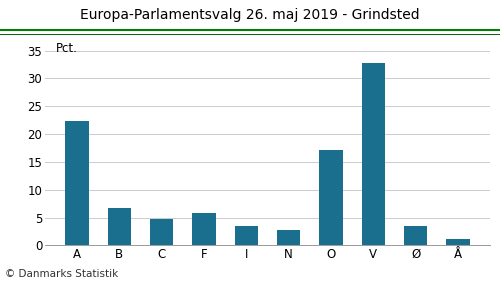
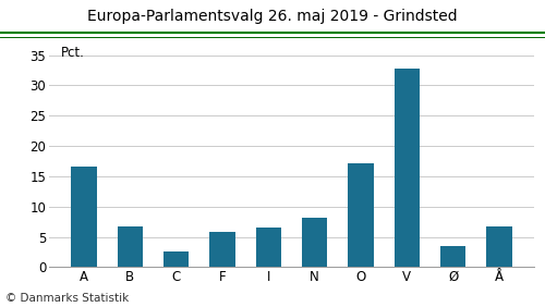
A: 22.3 -> 16.6
C: 4.8 -> 2.6
I: 3.5 -> 6.6
N: 2.8 -> 8.2
Å: 1.2 -> 6.8
